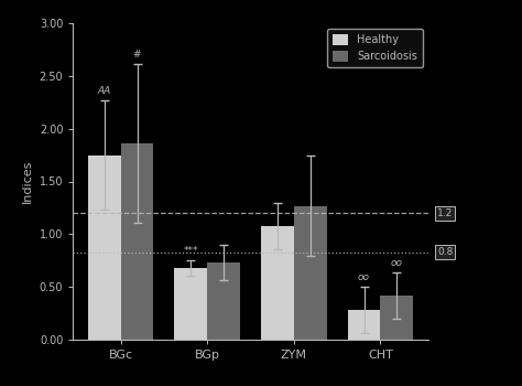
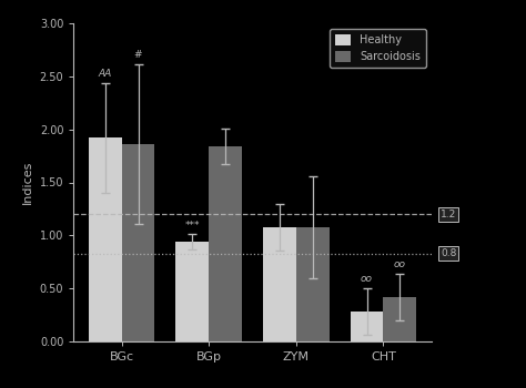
Healthy/BGc: 1.75 -> 1.92
Healthy/BGp: 0.68 -> 0.94
Sarcoidosis/BGp: 0.73 -> 1.84
Sarcoidosis/ZYM: 1.27 -> 1.08
